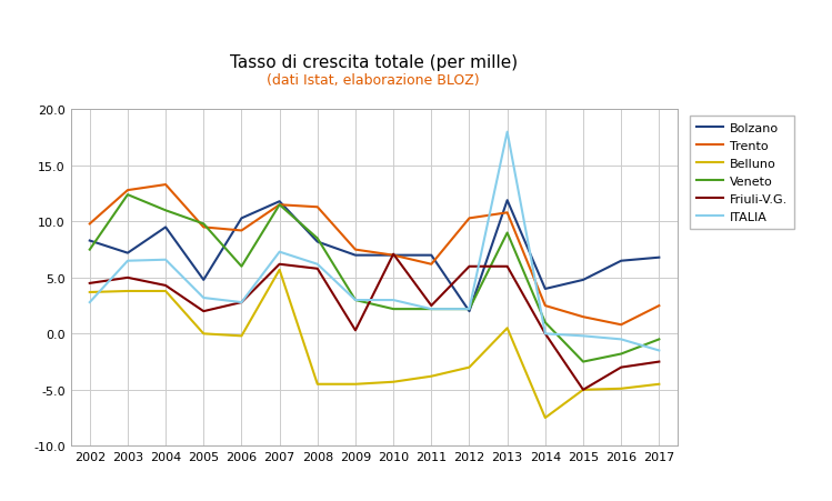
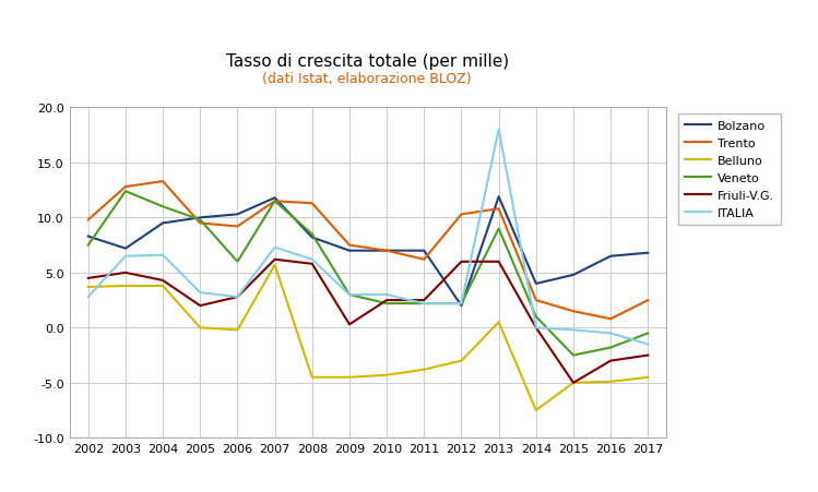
Bolzano/2005: 4.8 -> 10.0
Friuli-V.G./2010: 7.1 -> 2.5
